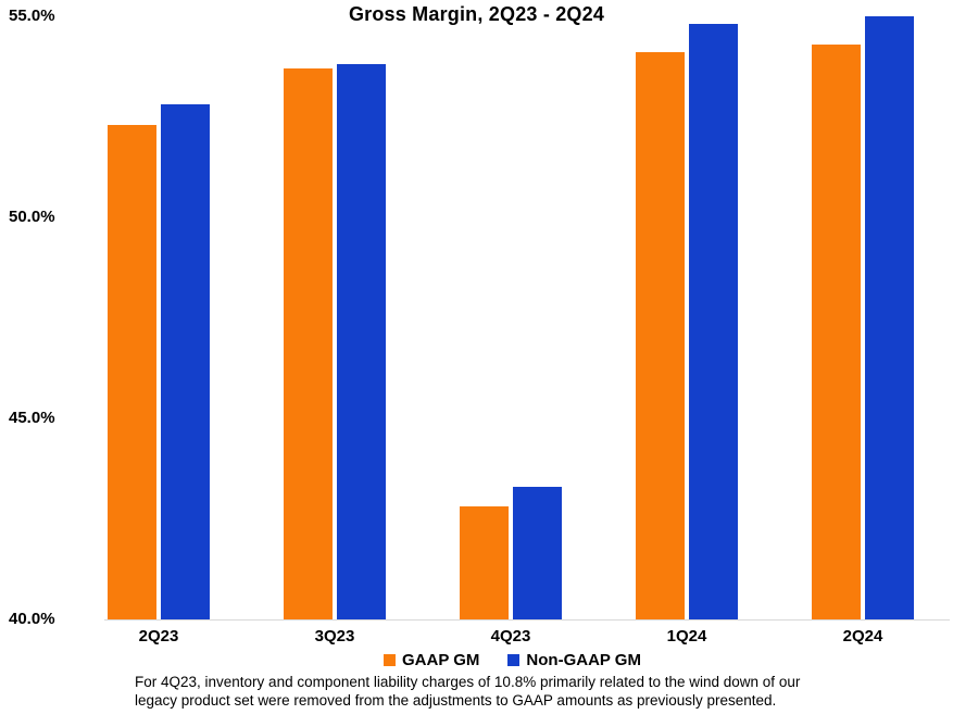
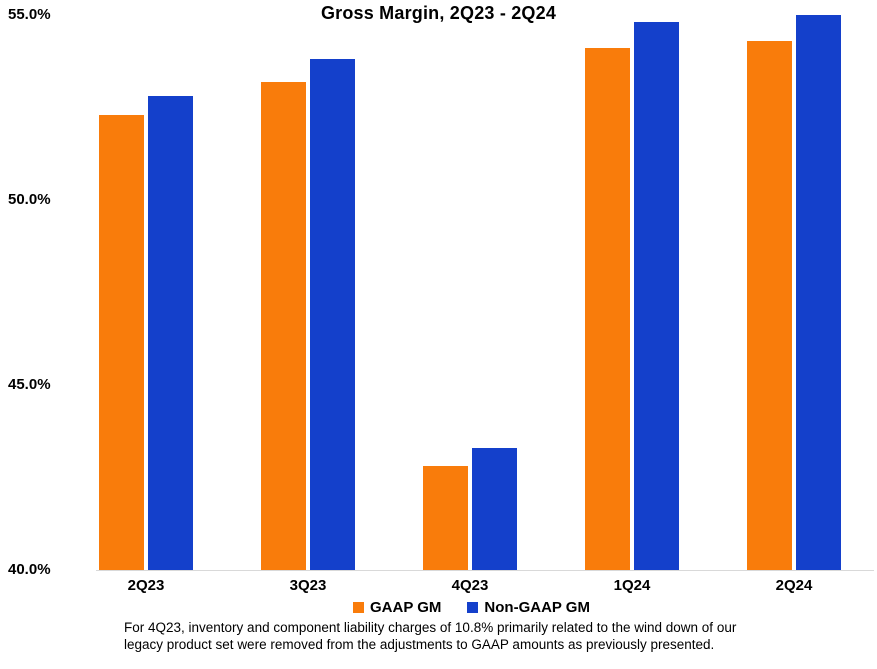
GAAP GM/3Q23: 53.7% -> 53.2%
